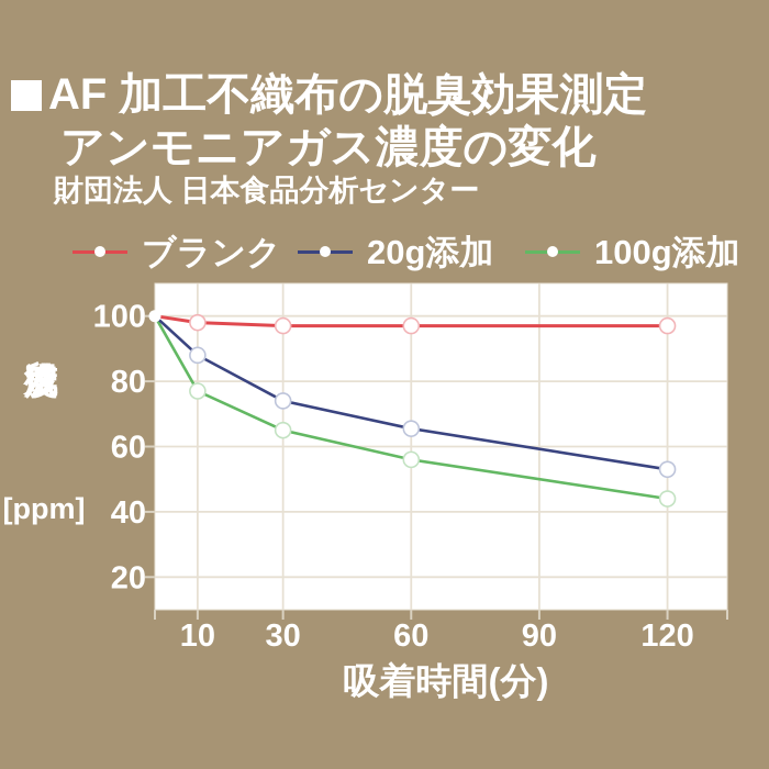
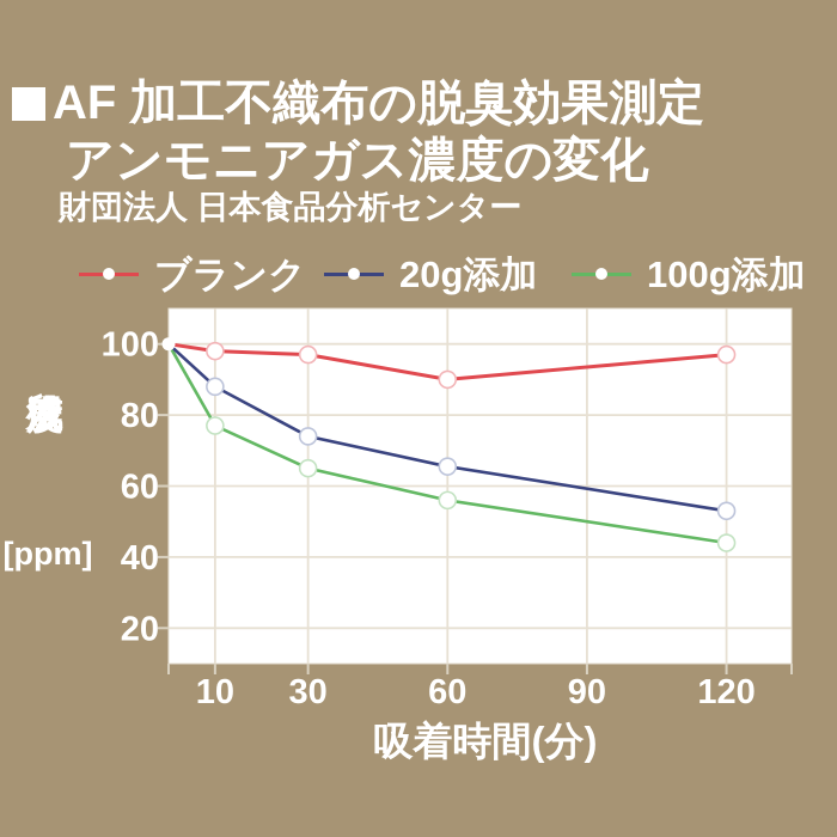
ブランク/60: 97 -> 90
